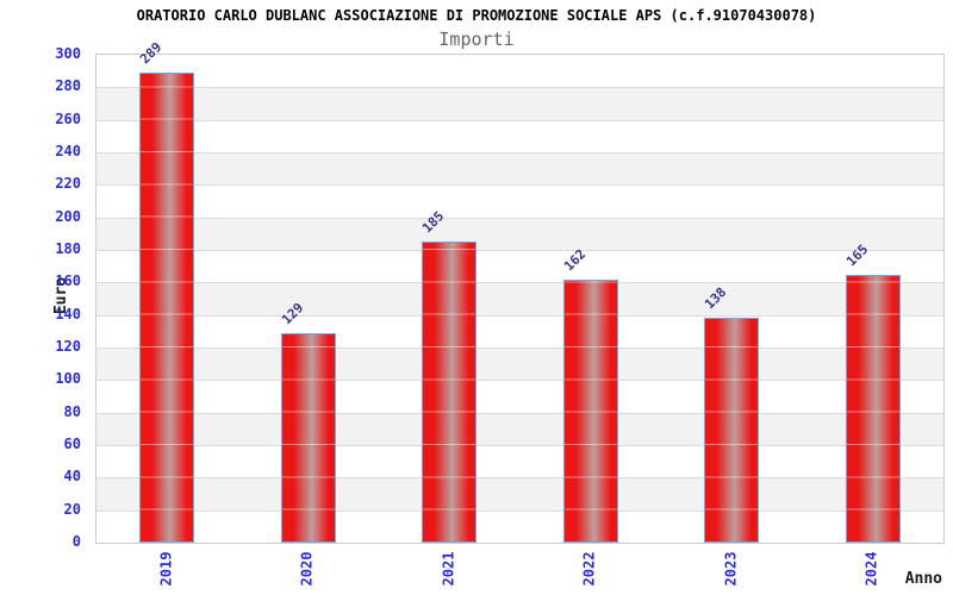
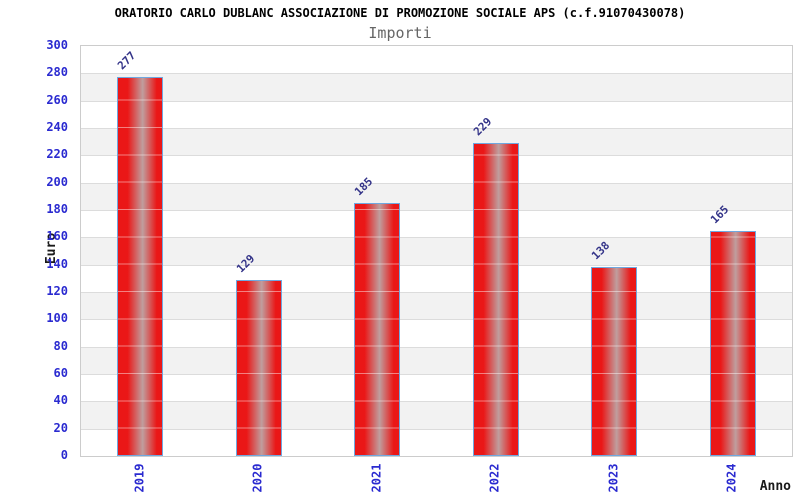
2019: 289 -> 277
2022: 162 -> 229
